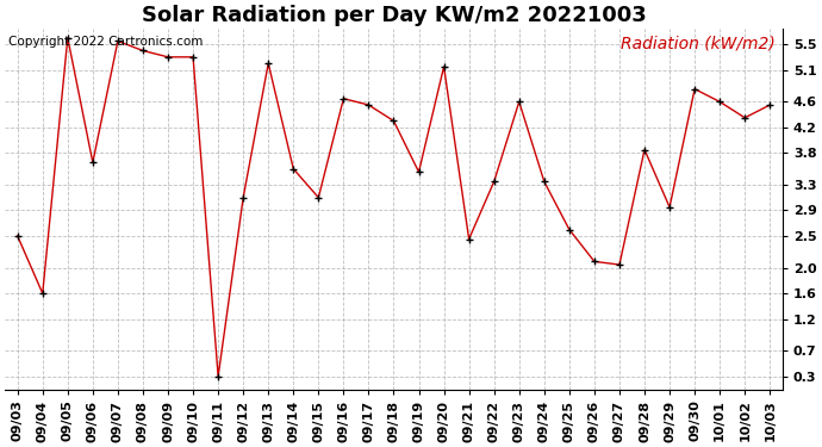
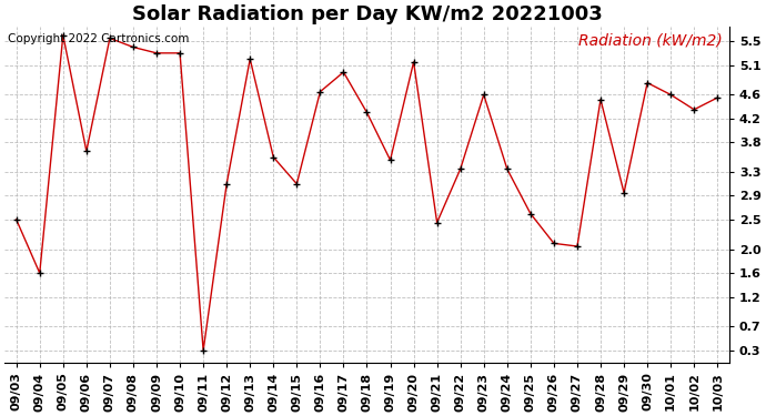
09/17: 4.55 -> 4.98
09/28: 3.85 -> 4.52
